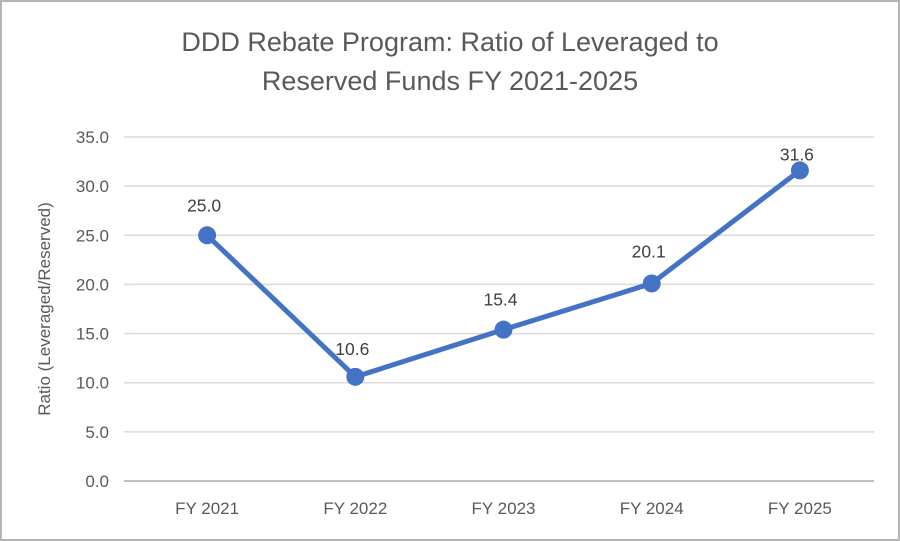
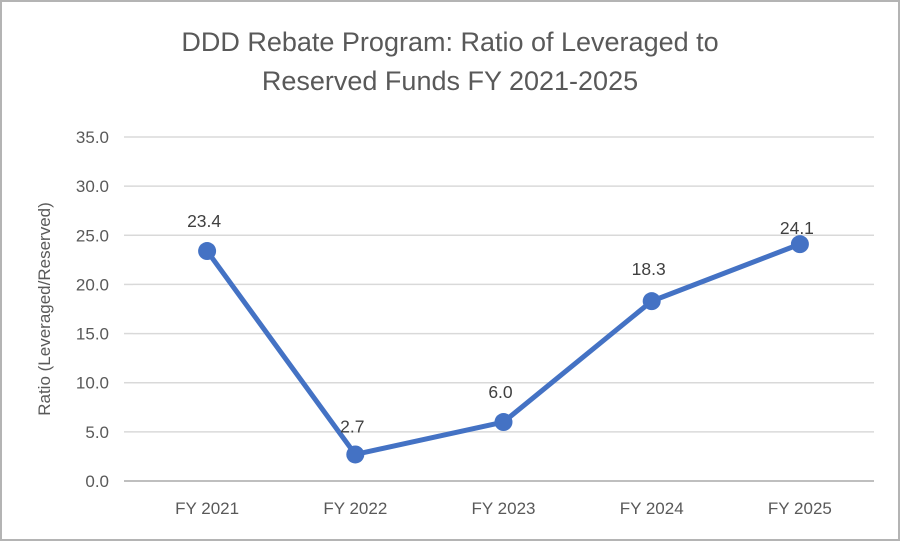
FY 2021: 25.0 -> 23.4
FY 2022: 10.6 -> 2.7
FY 2023: 15.4 -> 6.0
FY 2024: 20.1 -> 18.3
FY 2025: 31.6 -> 24.1
